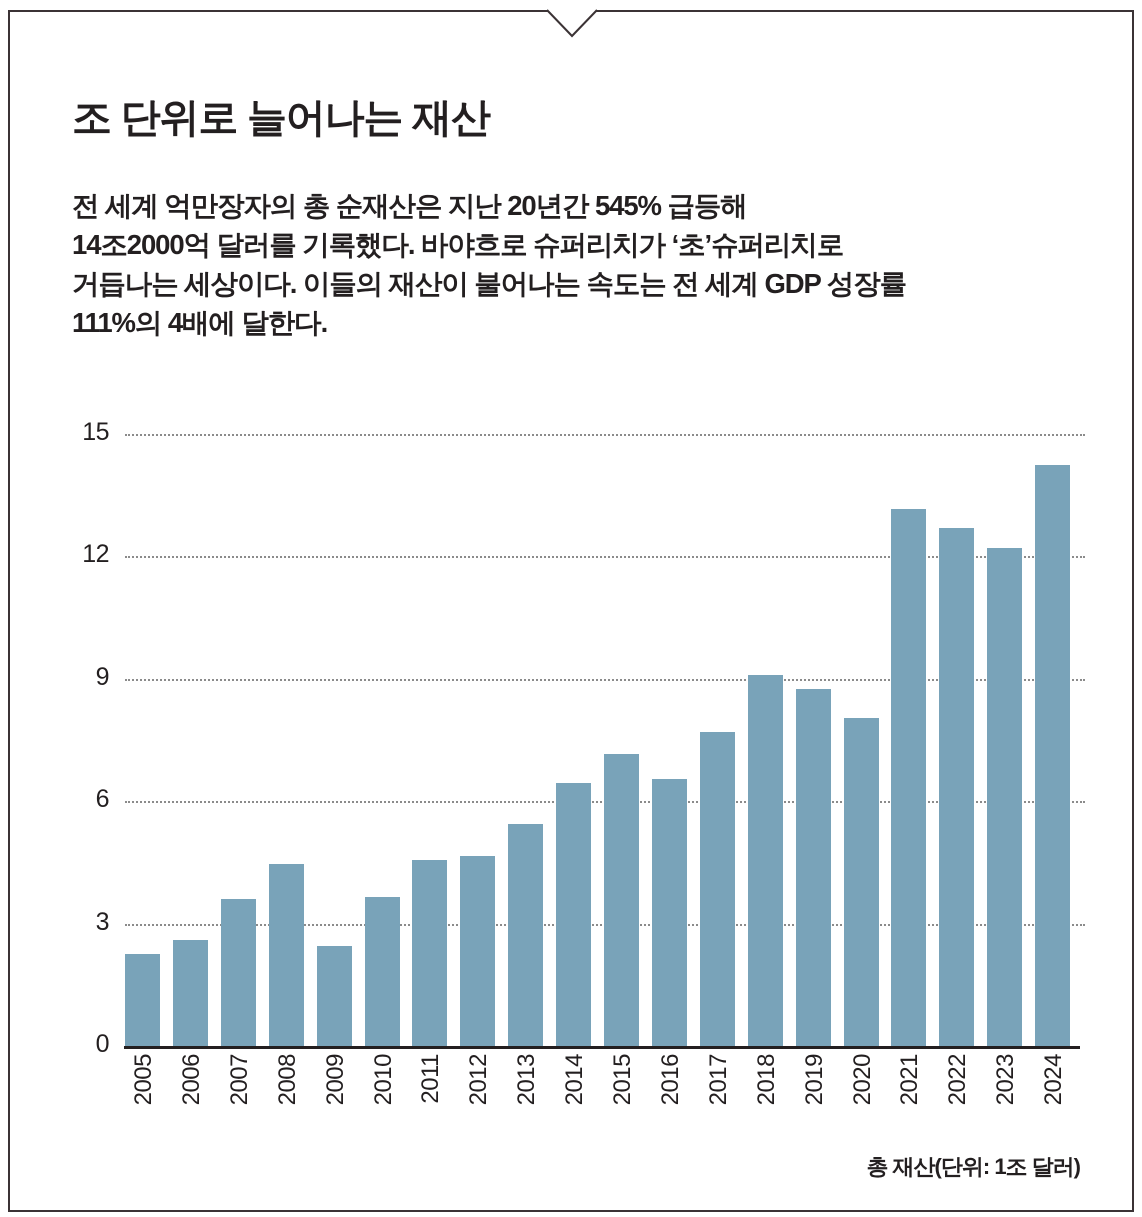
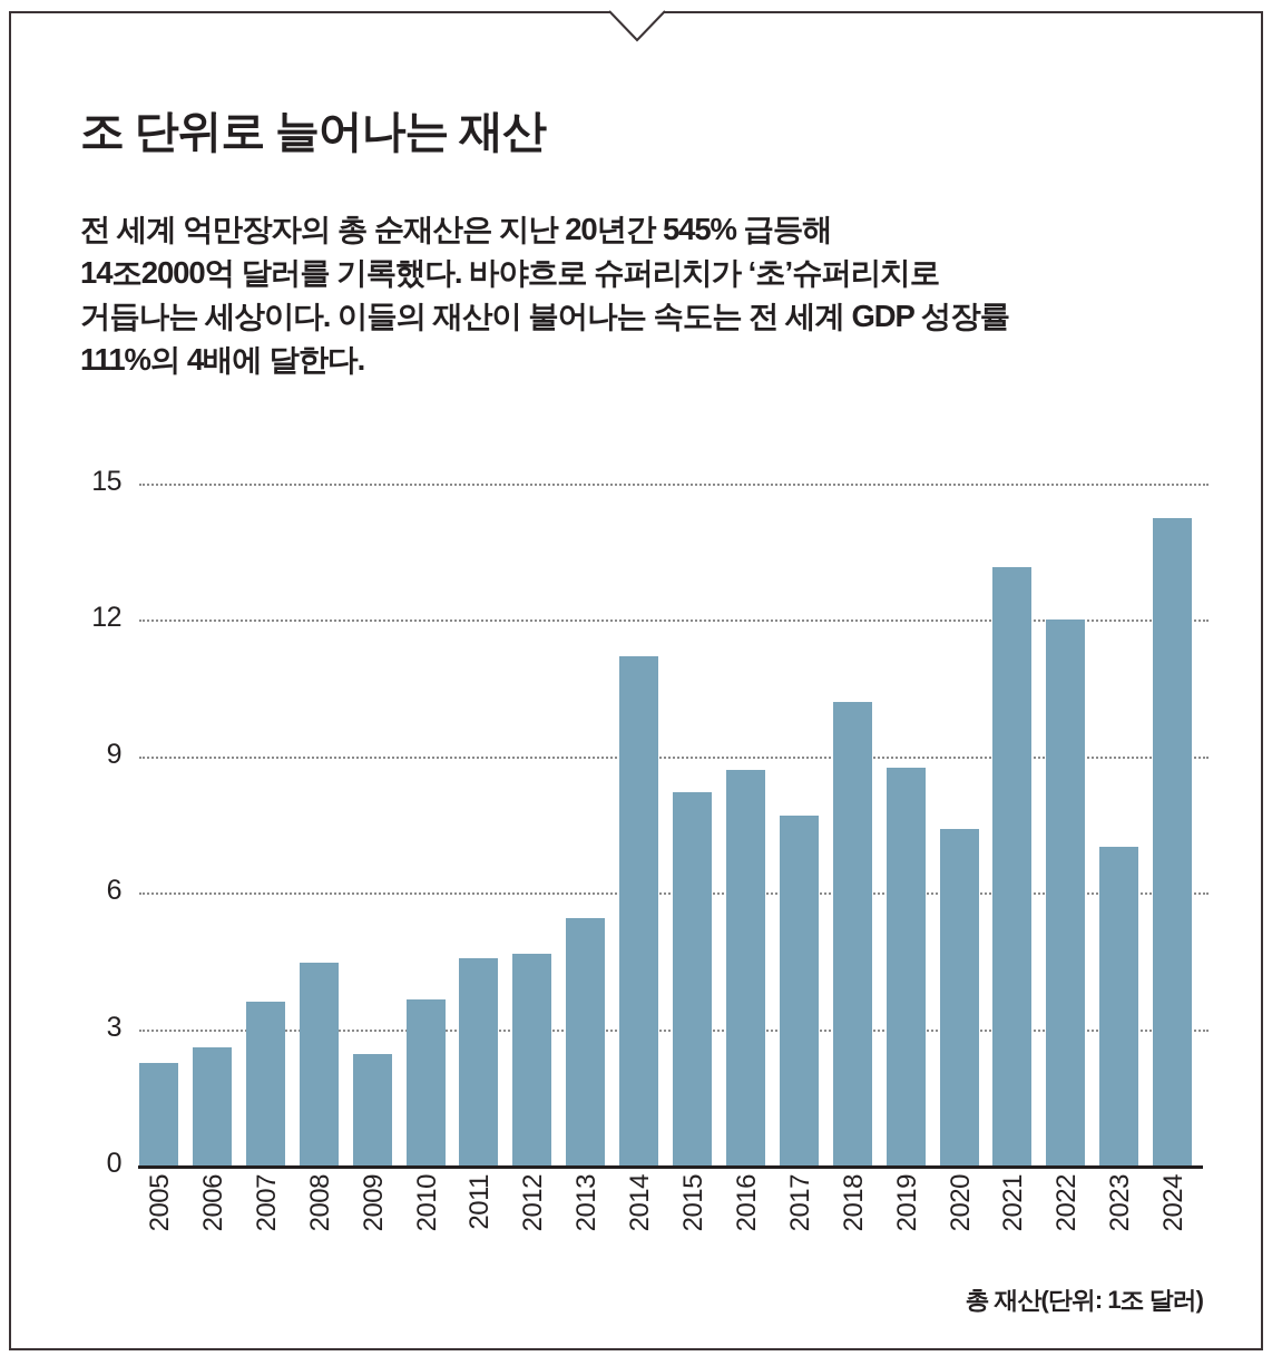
2014: 6.5 -> 11.2
2015: 7.2 -> 8.2
2016: 6.5 -> 8.7
2018: 9.1 -> 10.2
2020: 8.1 -> 7.4
2022: 12.7 -> 12.0
2023: 12.2 -> 7.0
